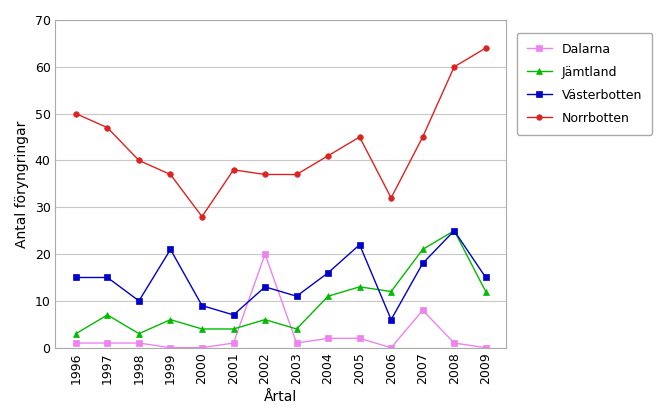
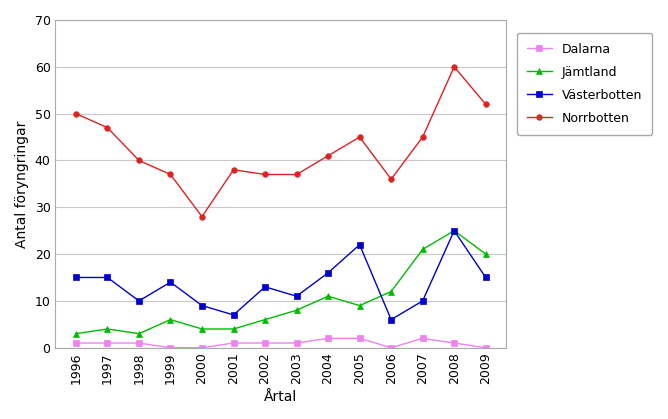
Jämtland/1997: 7 -> 4
Västerbotten/1999: 21 -> 14
Dalarna/2002: 20 -> 1
Jämtland/2003: 4 -> 8
Jämtland/2005: 13 -> 9
Norrbotten/2006: 32 -> 36
Dalarna/2007: 8 -> 2
Västerbotten/2007: 18 -> 10
Jämtland/2009: 12 -> 20
Norrbotten/2009: 64 -> 52
